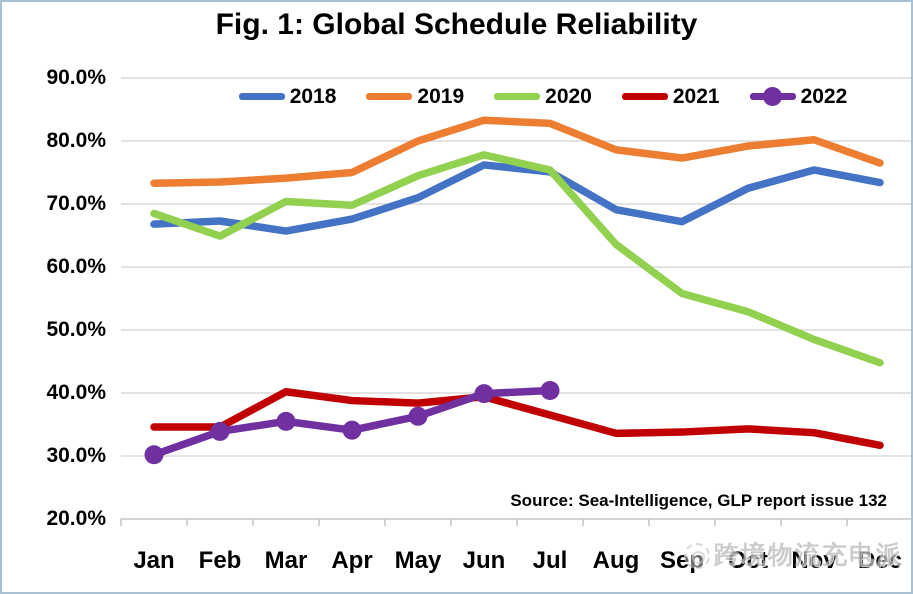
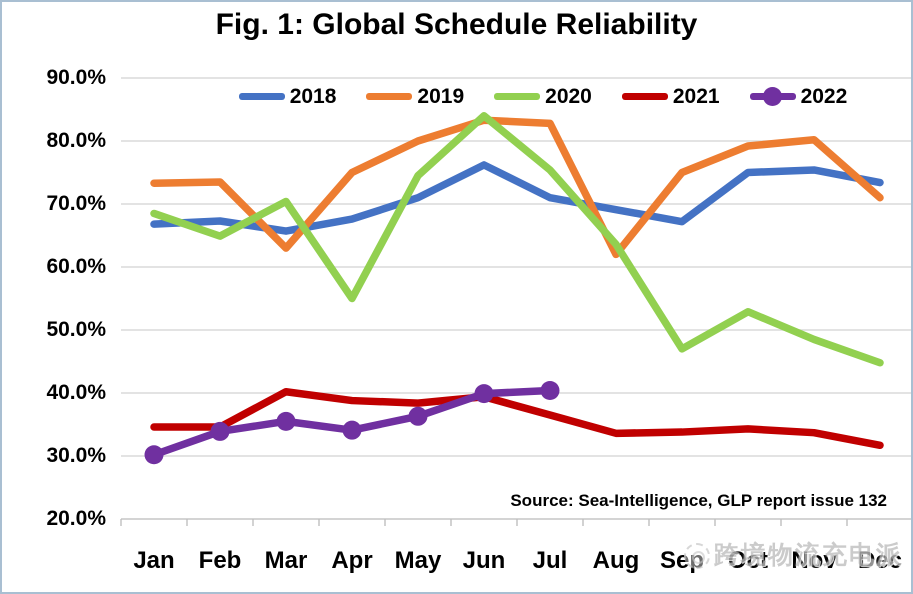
2019/Mar: 74% -> 63%
2020/Apr: 70% -> 55%
2020/Jun: 78% -> 84%
2018/Jul: 75% -> 71%
2019/Aug: 79% -> 62%
2019/Sep: 77% -> 75%
2020/Sep: 56% -> 47%
2018/Oct: 72% -> 75%
2019/Dec: 76% -> 71%
